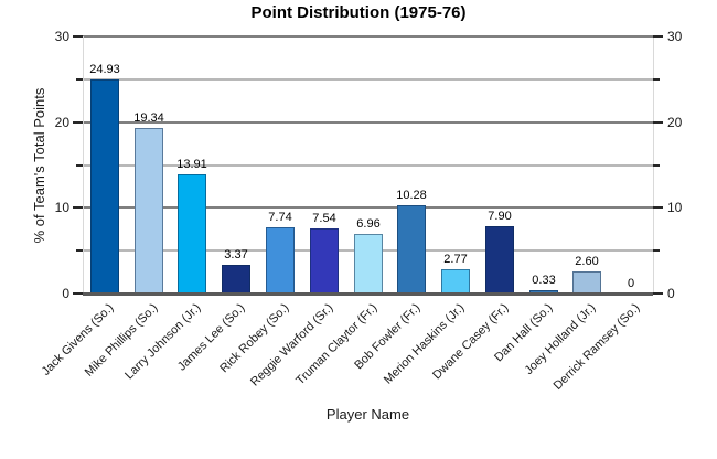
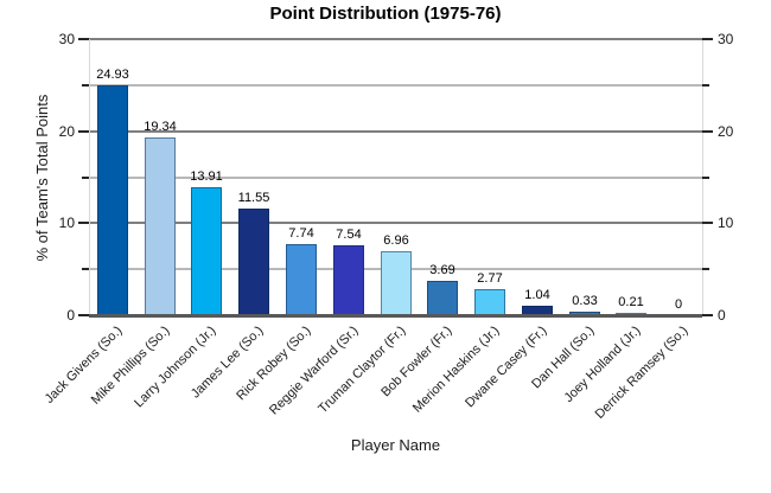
James Lee (So.): 3.37 -> 11.55
Bob Fowler (Fr.): 10.28 -> 3.69
Dwane Casey (Fr.): 7.90 -> 1.04
Joey Holland (Jr.): 2.60 -> 0.21
